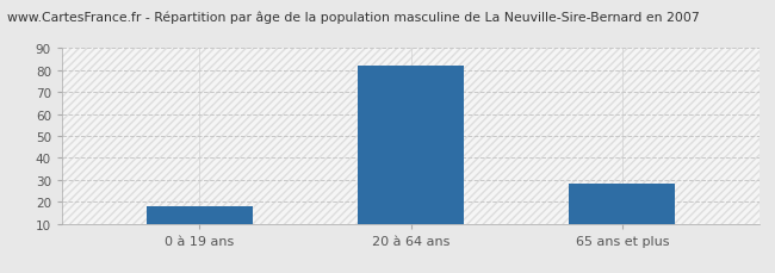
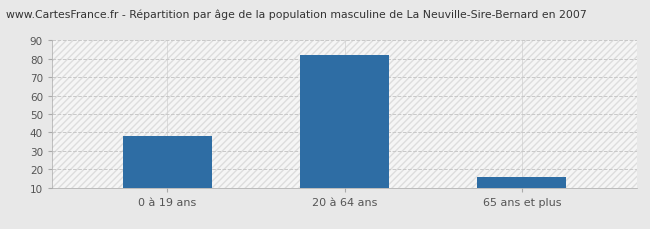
0 à 19 ans: 18 -> 38
65 ans et plus: 28 -> 16
